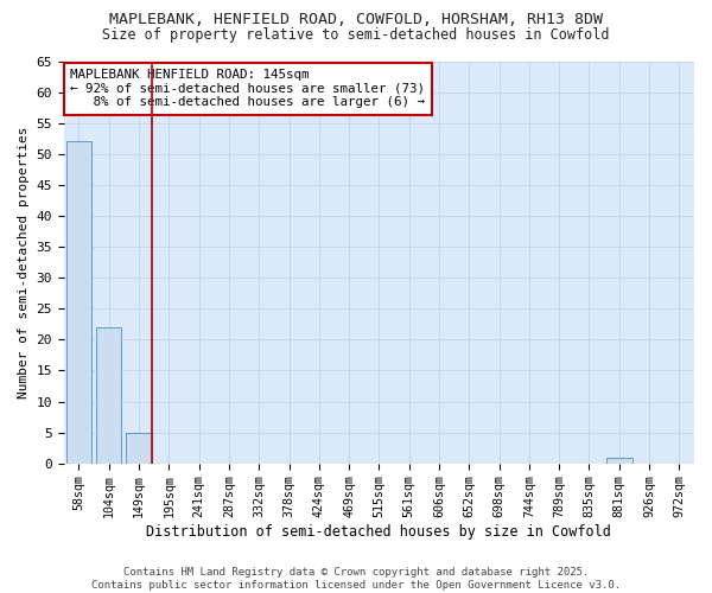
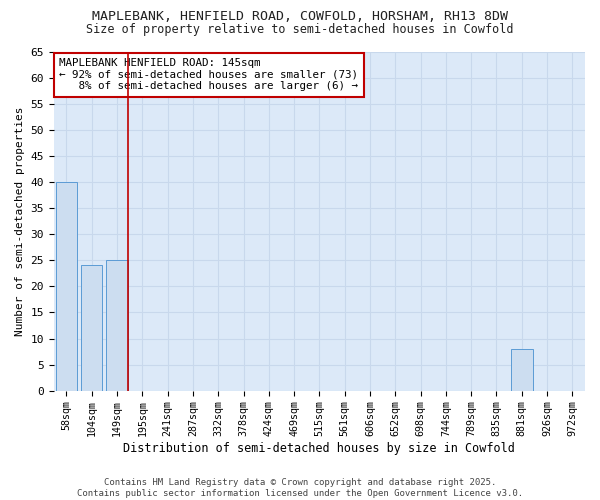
58sqm: 52 -> 40
104sqm: 22 -> 24
149sqm: 5 -> 25
881sqm: 1 -> 8
